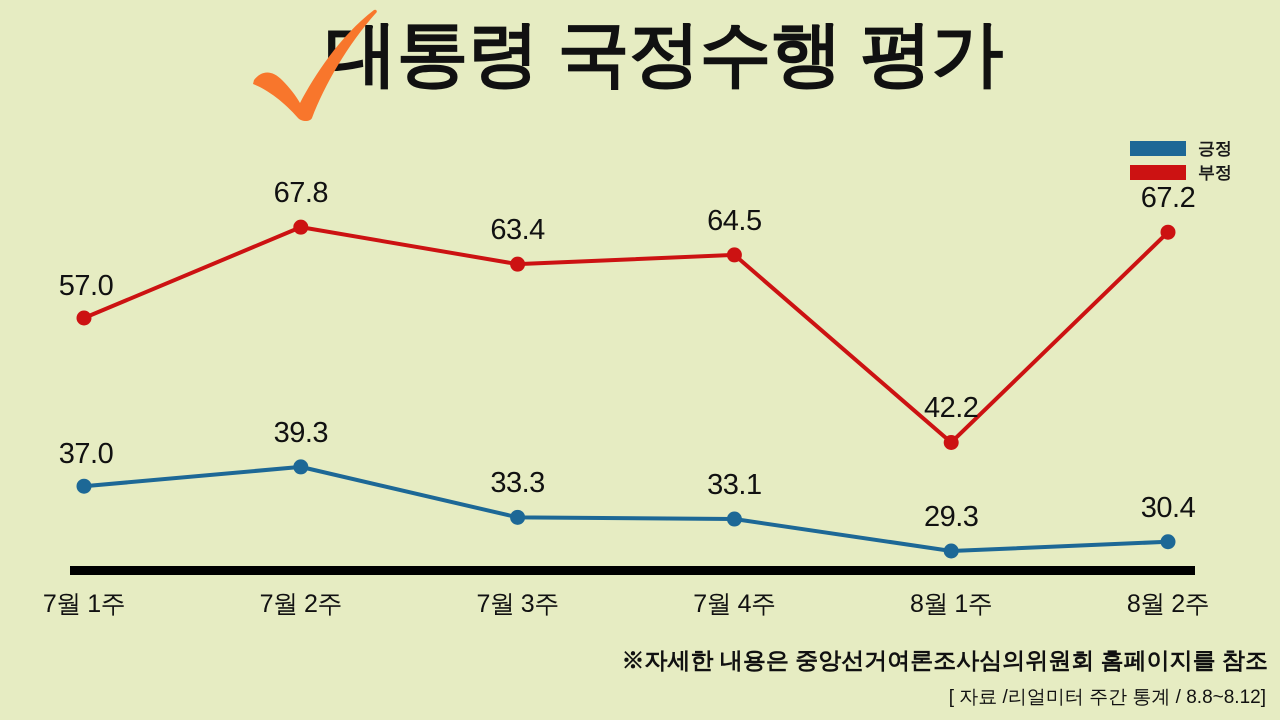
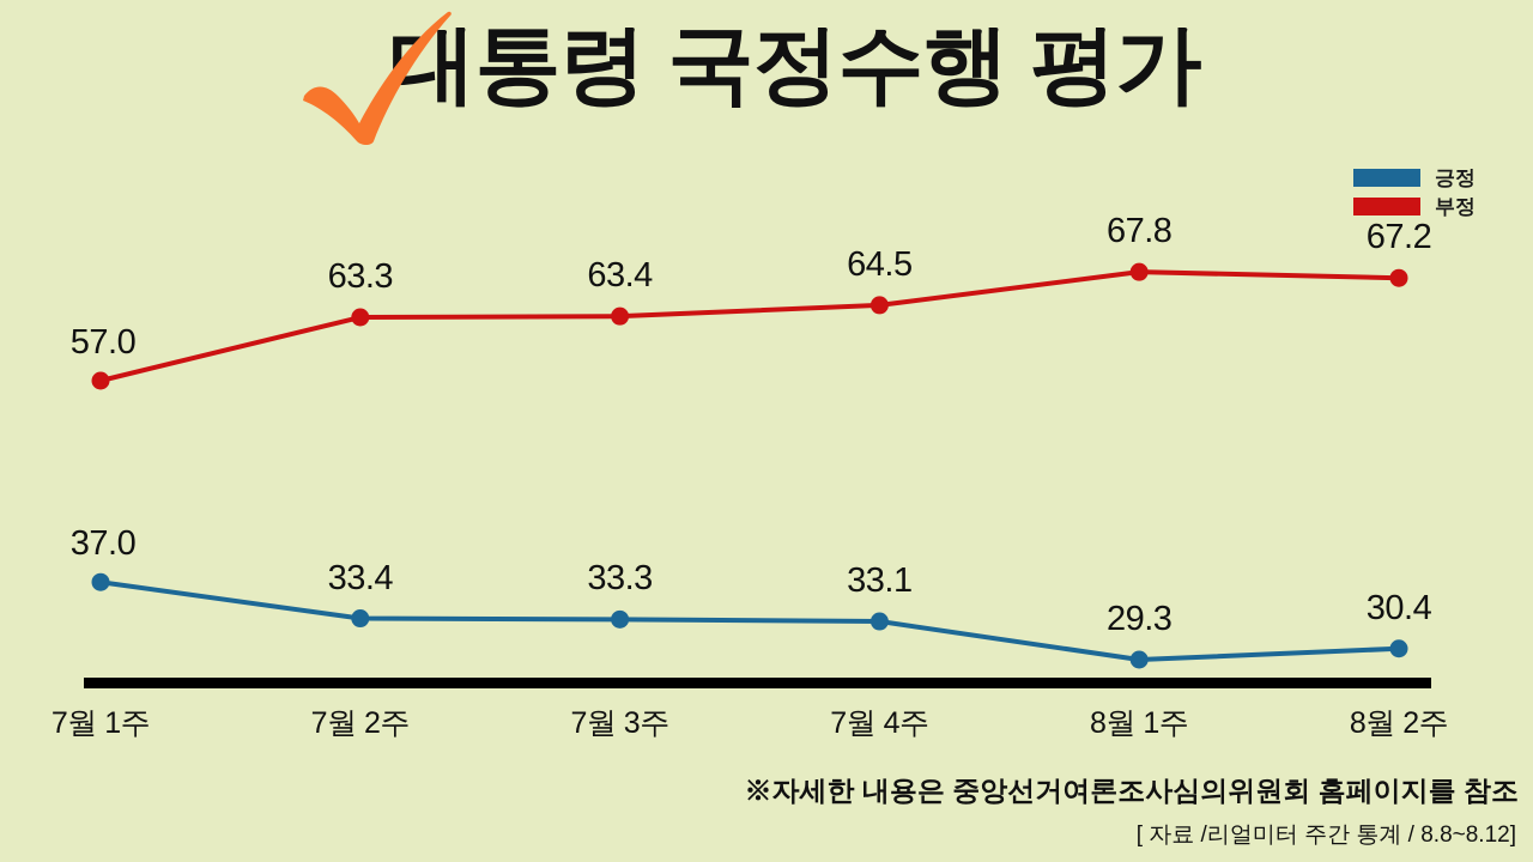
부정/7월 2주: 67.8 -> 63.3
긍정/7월 2주: 39.3 -> 33.4
부정/8월 1주: 42.2 -> 67.8
